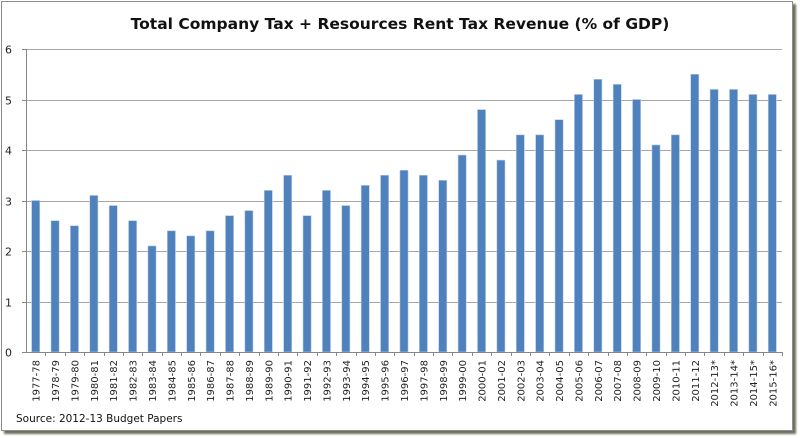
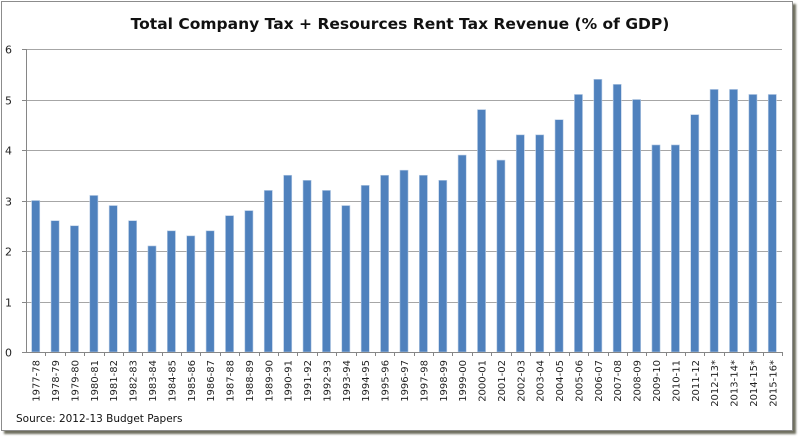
1991-92: 2.7 -> 3.4
2010-11: 4.3 -> 4.1
2011-12: 5.5 -> 4.7
